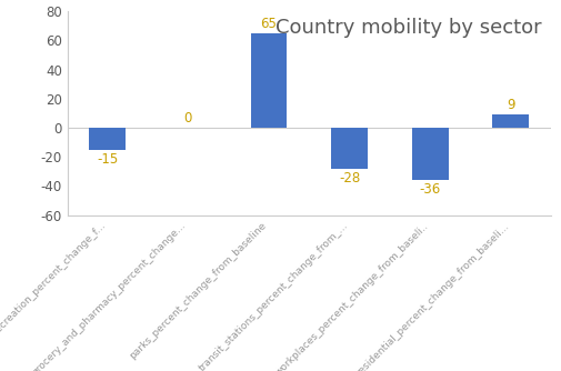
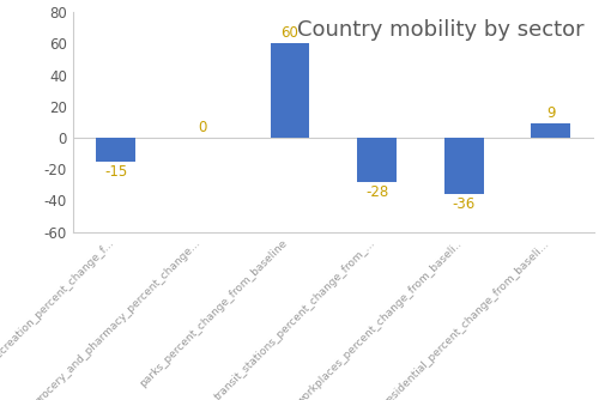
parks_percent_change_from_baseline: 65 -> 60
